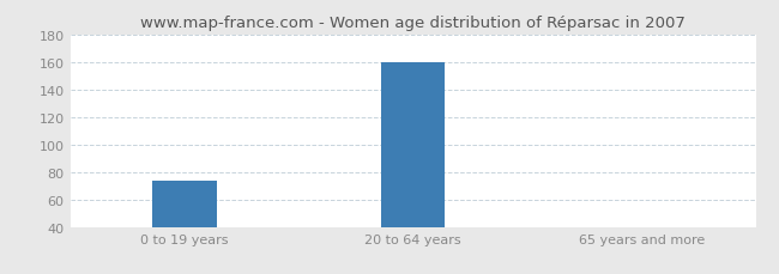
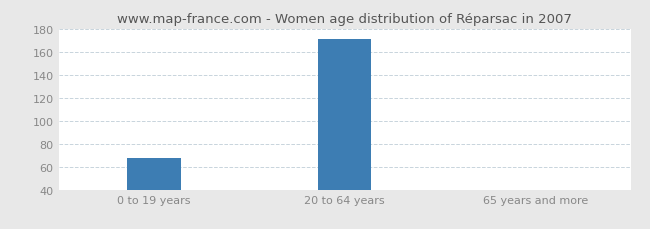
0 to 19 years: 74 -> 68
20 to 64 years: 160 -> 171
